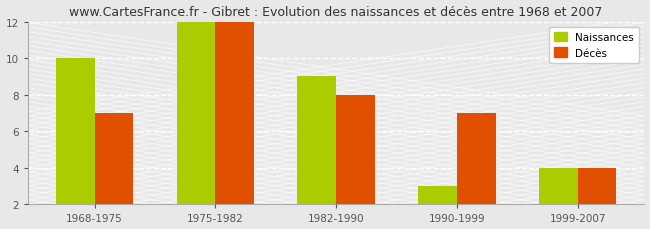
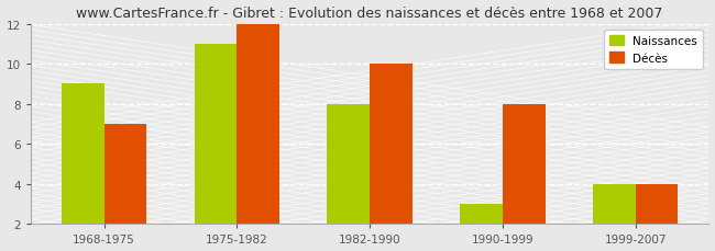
Naissances/1968-1975: 10 -> 9
Naissances/1975-1982: 12 -> 11
Naissances/1982-1990: 9 -> 8
Décès/1982-1990: 8 -> 10
Décès/1990-1999: 7 -> 8
